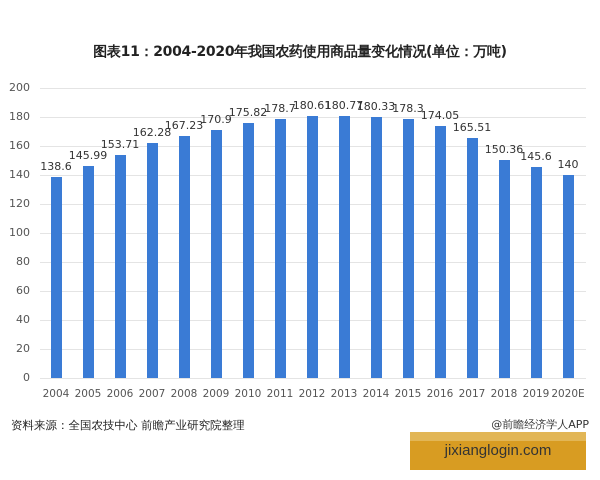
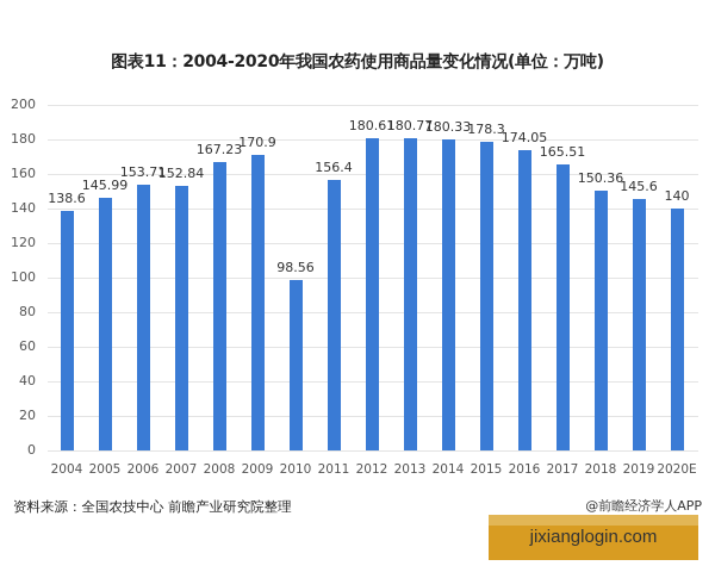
2007: 162.28 -> 152.84
2010: 175.82 -> 98.56
2011: 178.7 -> 156.4
